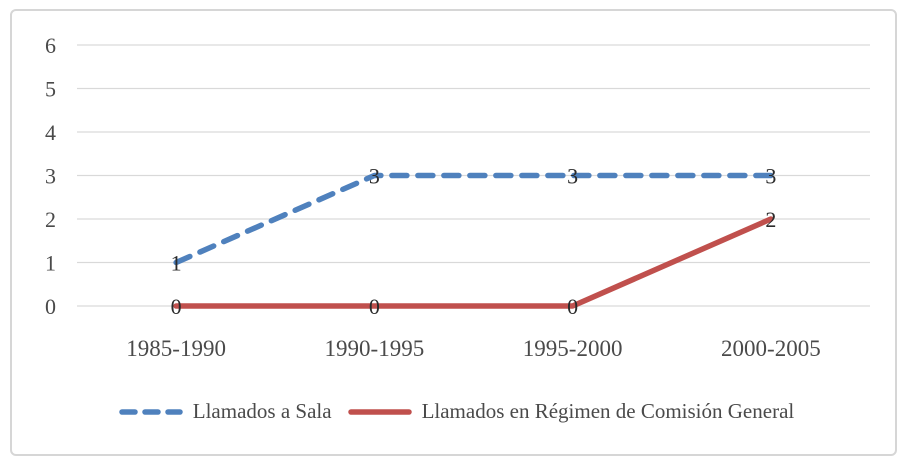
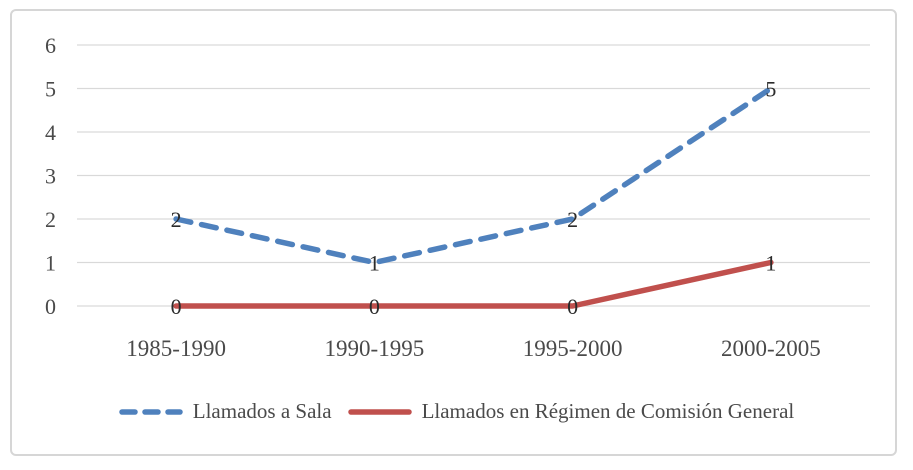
Llamados a Sala/1985-1990: 1 -> 2
Llamados a Sala/1990-1995: 3 -> 1
Llamados a Sala/1995-2000: 3 -> 2
Llamados a Sala/2000-2005: 3 -> 5
Llamados en Régimen de Comisión General/2000-2005: 2 -> 1
